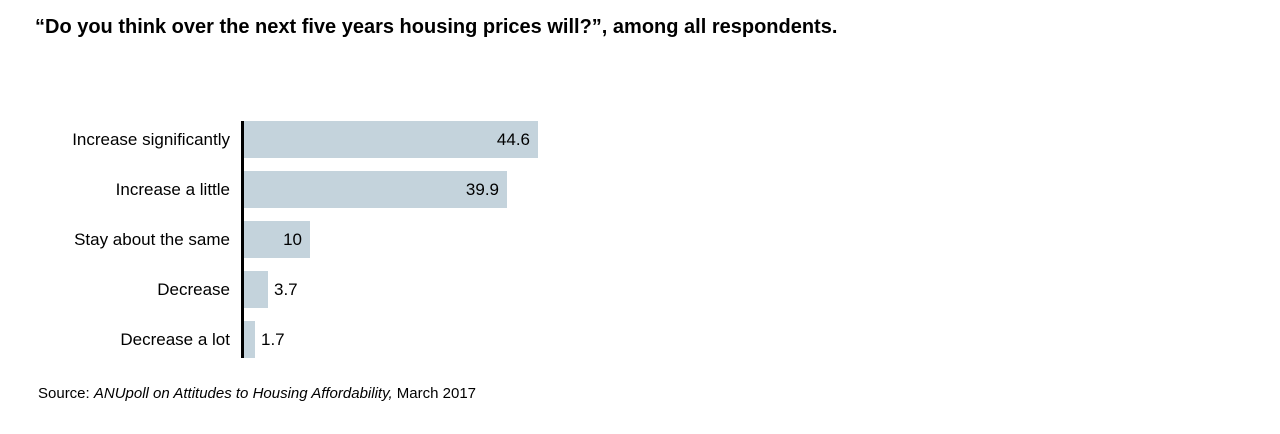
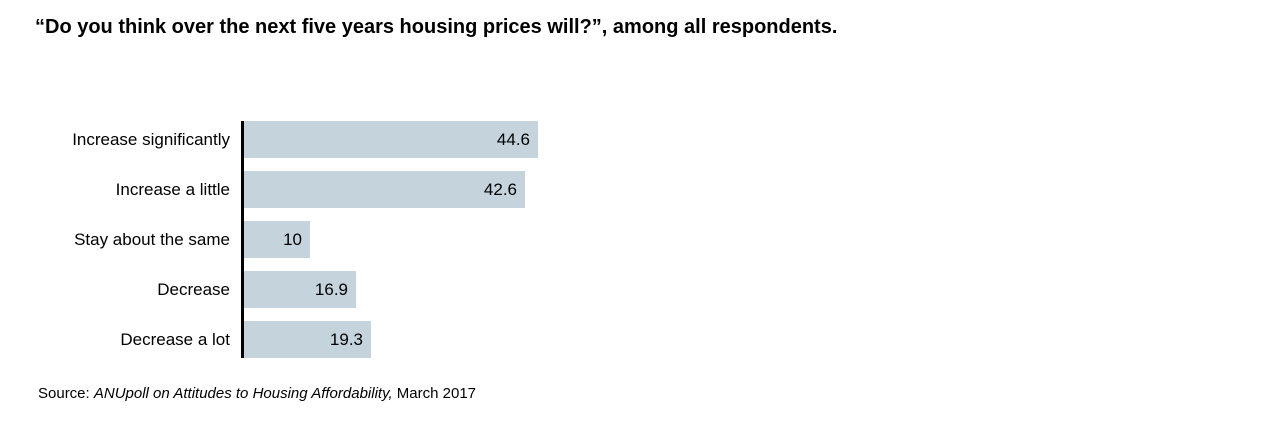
Increase a little: 39.9 -> 42.6
Decrease: 3.7 -> 16.9
Decrease a lot: 1.7 -> 19.3
